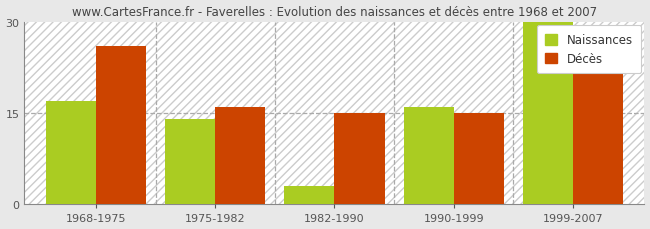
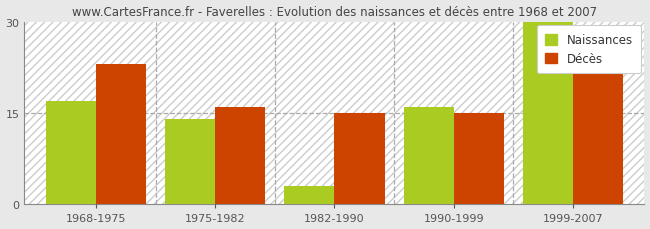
Décès/1968-1975: 26 -> 23
